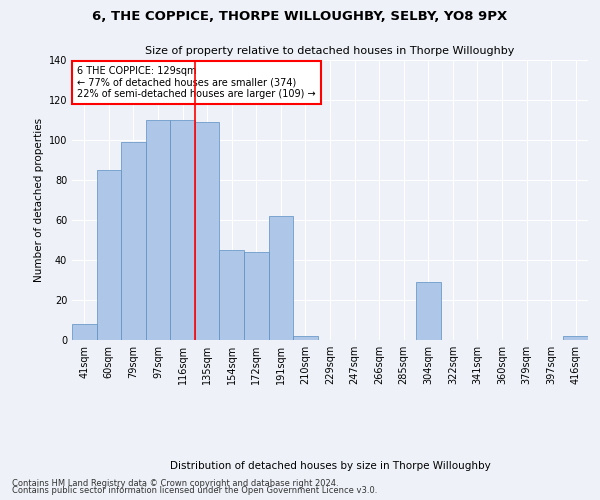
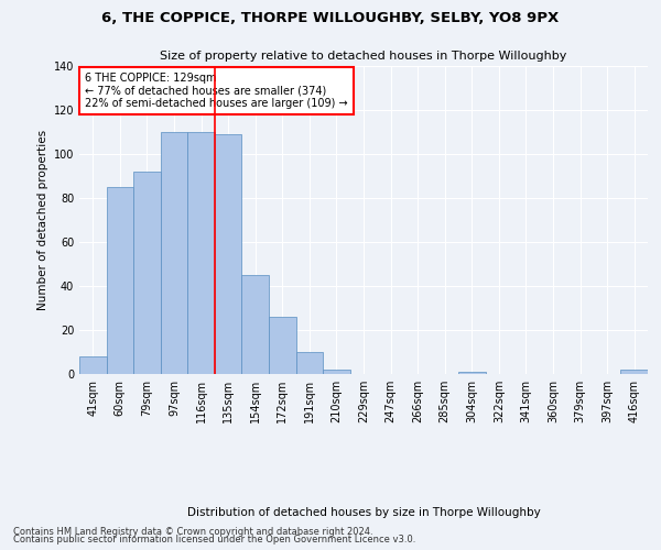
79sqm: 99 -> 92
172sqm: 44 -> 26
191sqm: 62 -> 10
304sqm: 29 -> 1
